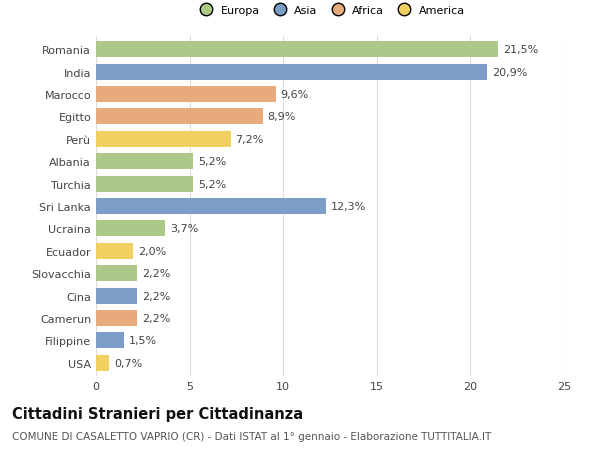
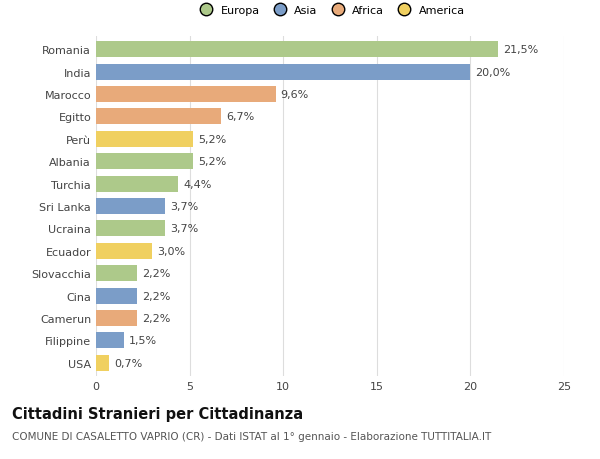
India: 20,9% -> 20,0%
Egitto: 8,9% -> 6,7%
Perù: 7,2% -> 5,2%
Turchia: 5,2% -> 4,4%
Sri Lanka: 12,3% -> 3,7%
Ecuador: 2,0% -> 3,0%
